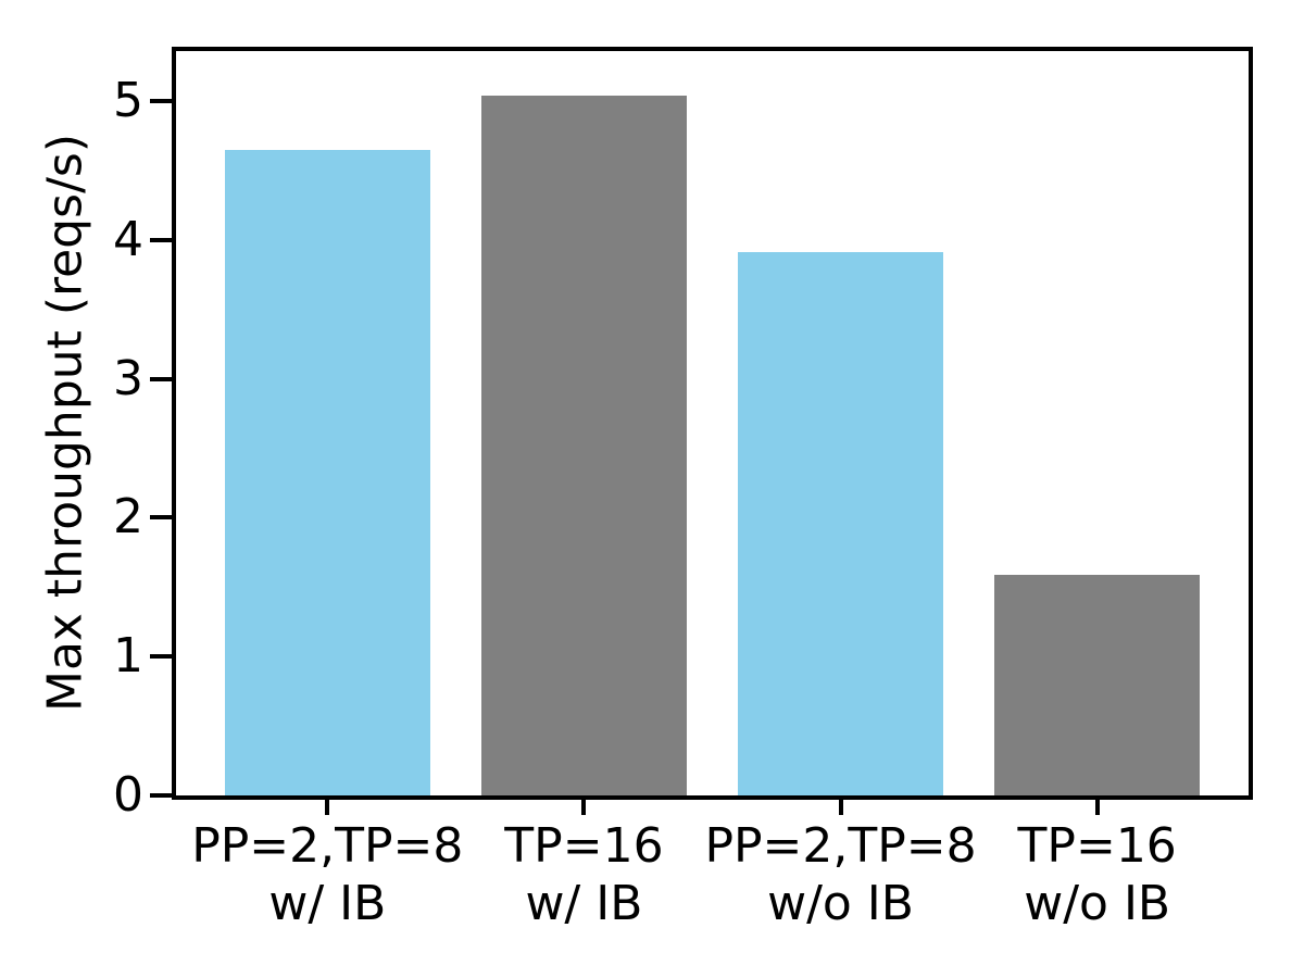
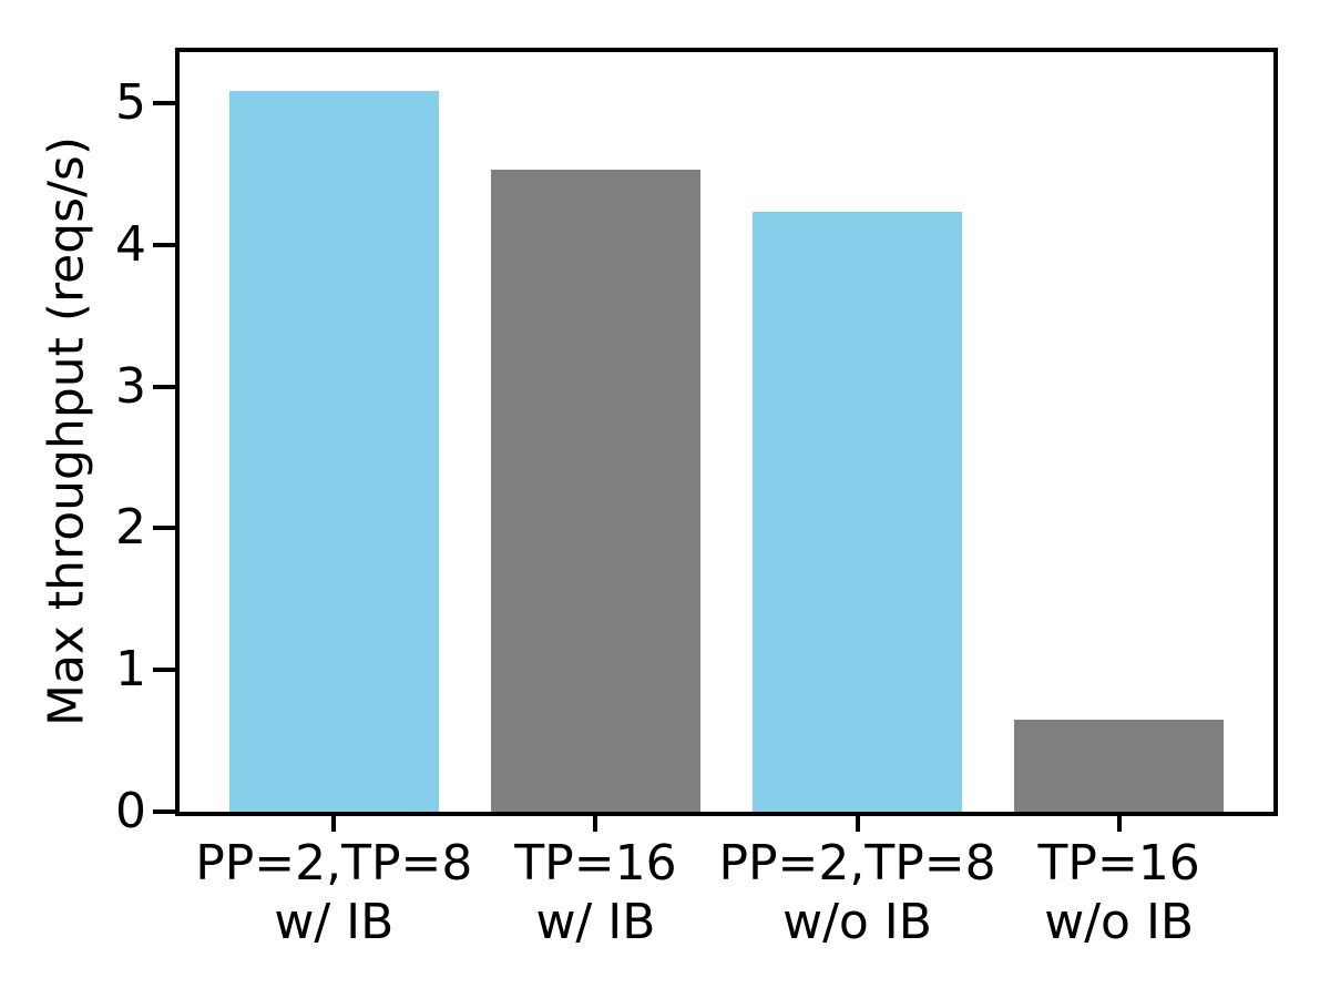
PP=2,TP=8 w/ IB: 4.65 -> 5.09
TP=16 w/ IB: 5.04 -> 4.53
PP=2,TP=8 w/o IB: 3.91 -> 4.23
TP=16 w/o IB: 1.59 -> 0.65
